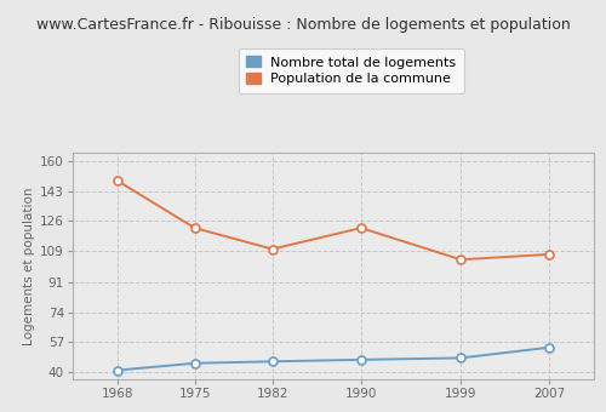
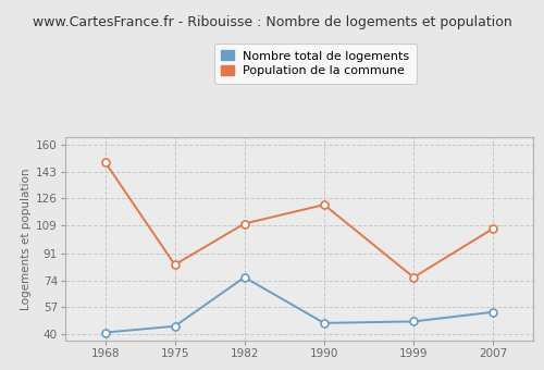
Population de la commune/1975: 122 -> 84
Nombre total de logements/1982: 46 -> 76
Population de la commune/1999: 104 -> 76
